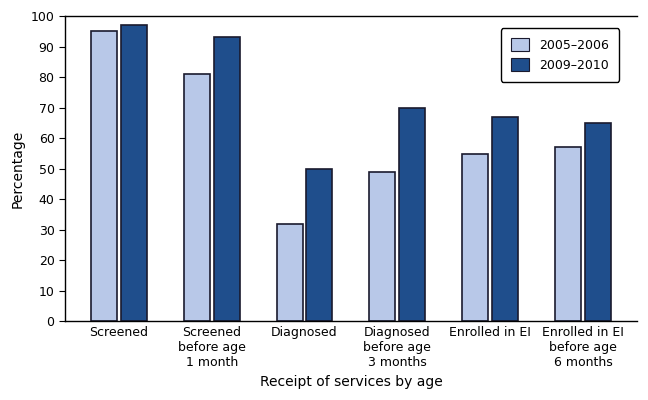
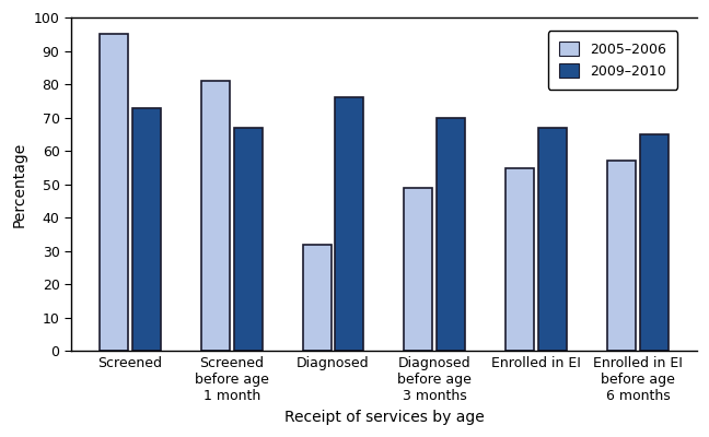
2009–2010/Screened: 97 -> 73
2009–2010/Screened before age 1 month: 93 -> 67
2009–2010/Diagnosed: 50 -> 76
